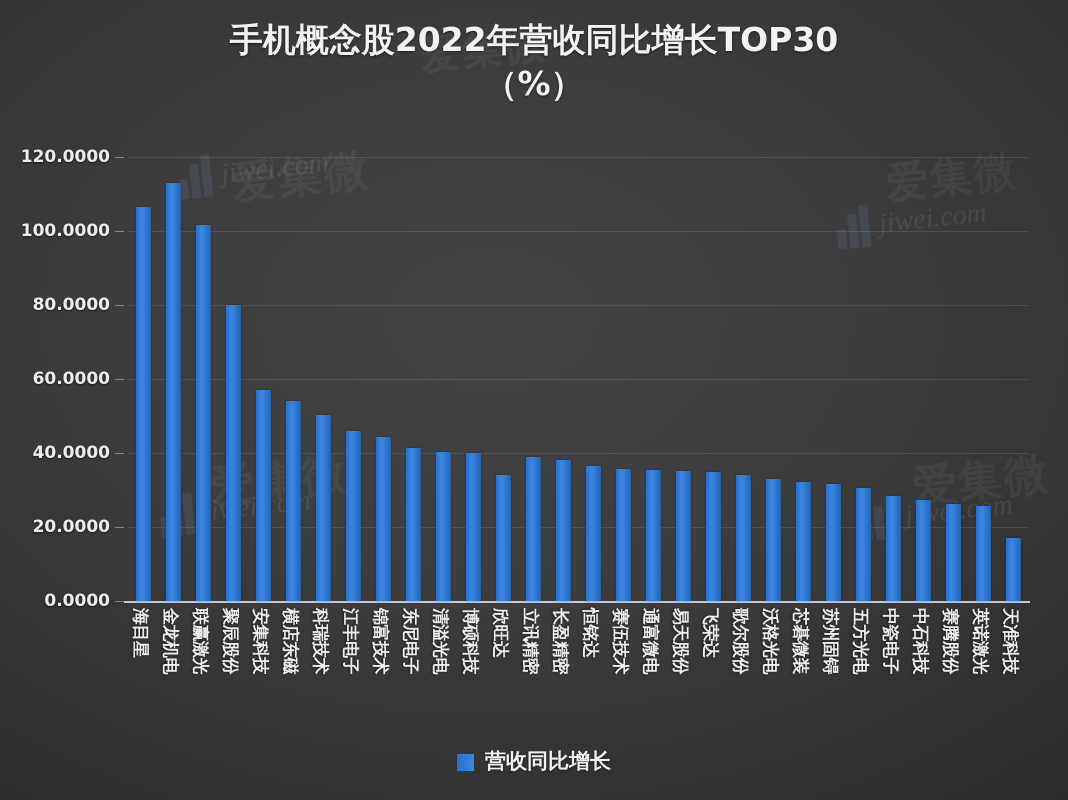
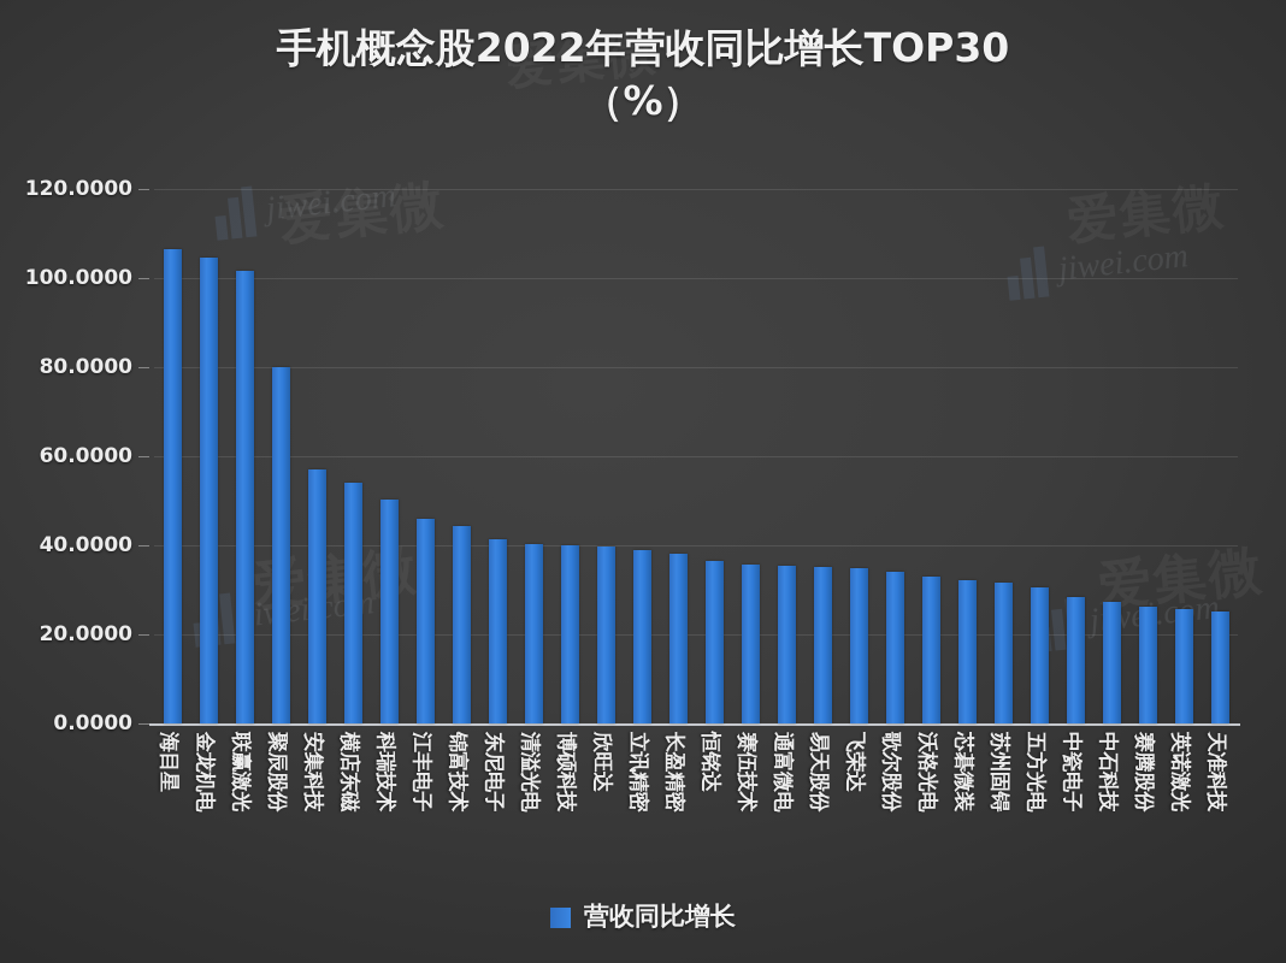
金龙机电: 113 -> 104
欣旺达: 34 -> 40
天准科技: 17 -> 25
